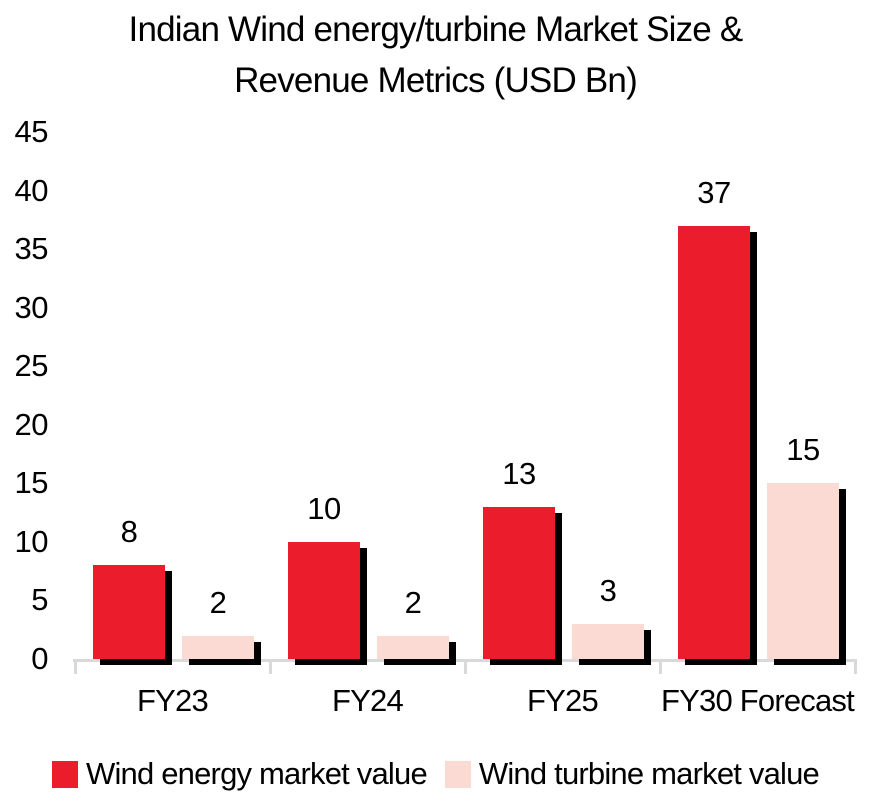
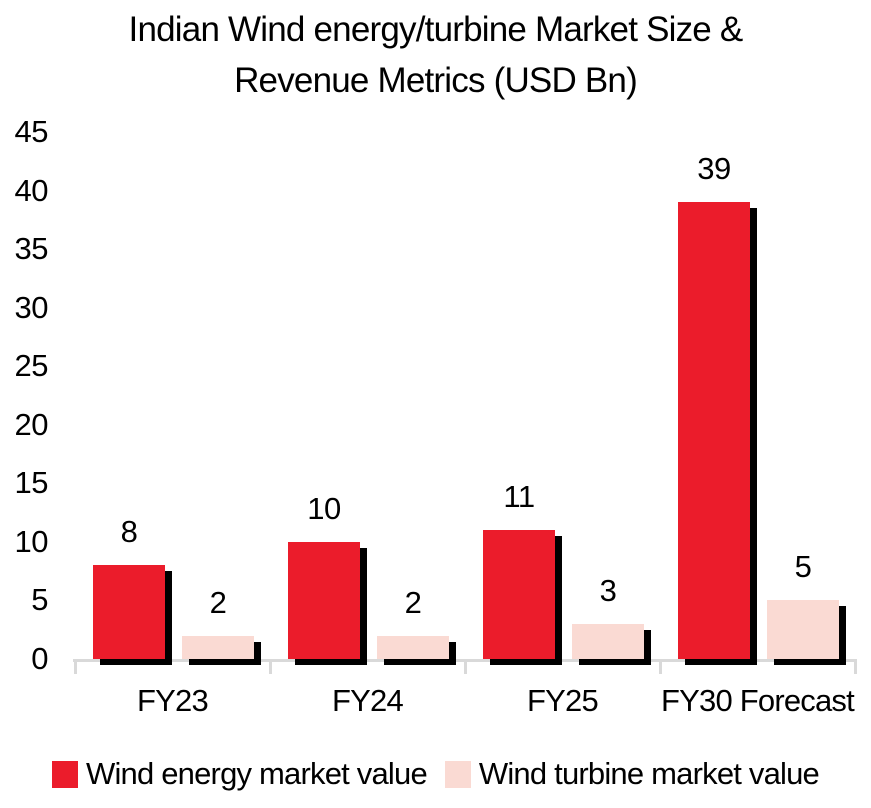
Wind energy market value/FY25: 13 -> 11
Wind energy market value/FY30 Forecast: 37 -> 39
Wind turbine market value/FY30 Forecast: 15 -> 5
